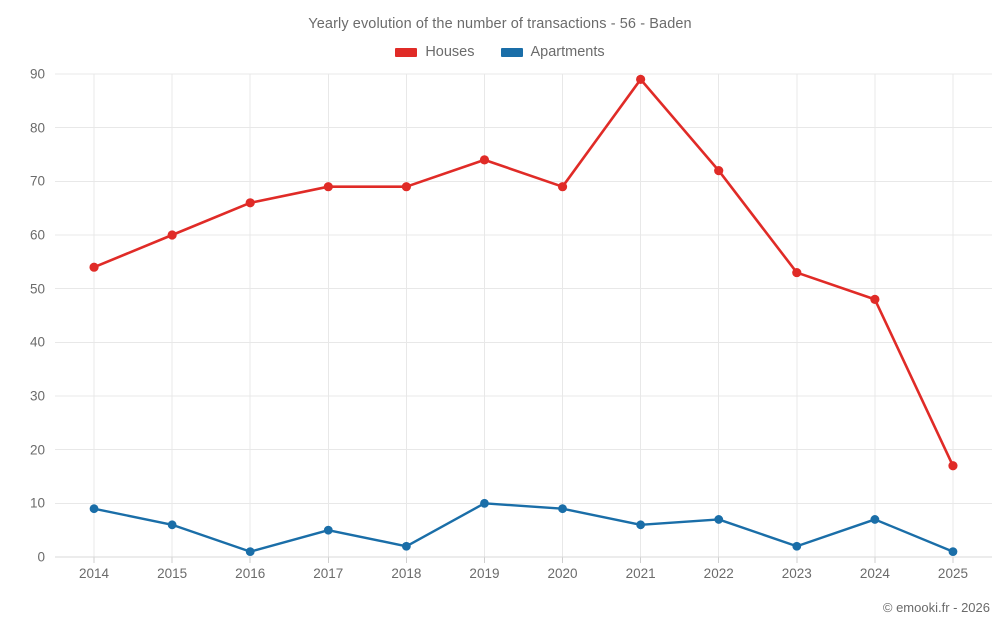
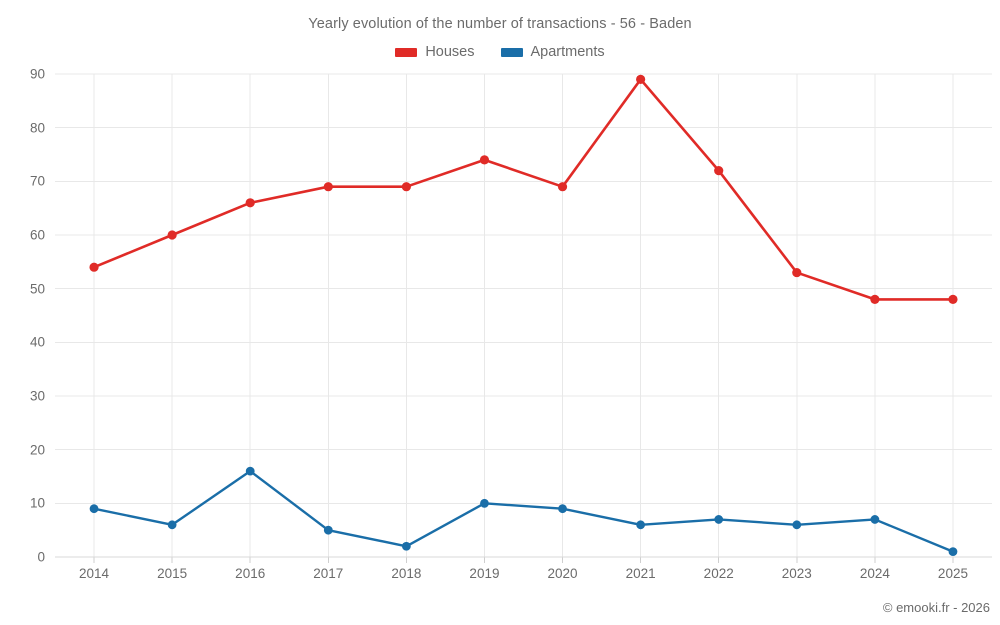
Apartments/2016: 1 -> 16
Apartments/2023: 2 -> 6
Houses/2025: 17 -> 48
